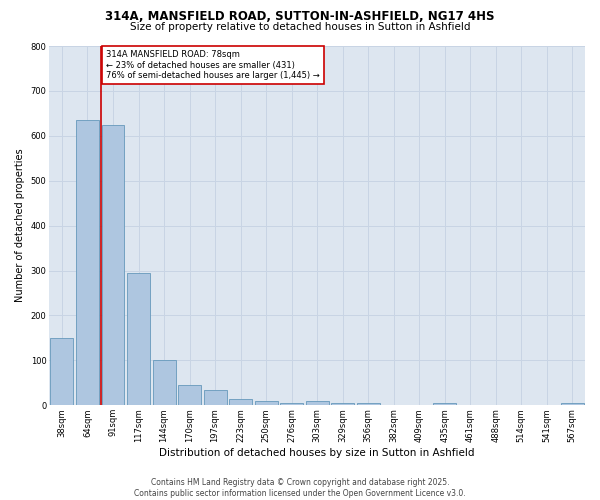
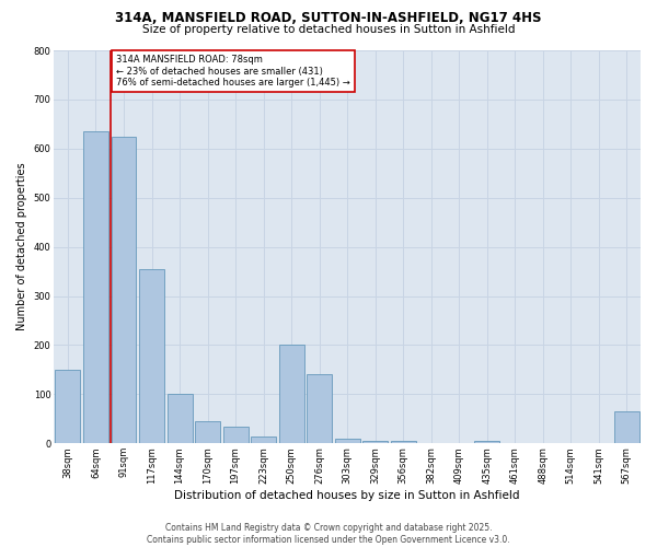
117sqm: 295 -> 355
250sqm: 10 -> 200
276sqm: 5 -> 140
567sqm: 5 -> 65
